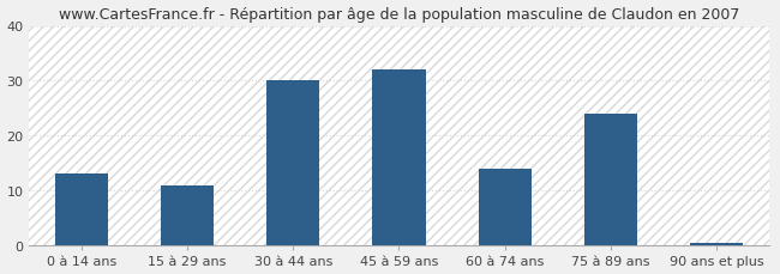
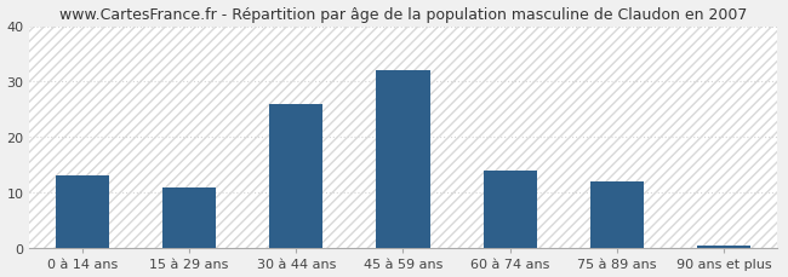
30 à 44 ans: 30.0 -> 26.0
75 à 89 ans: 24.0 -> 12.0
